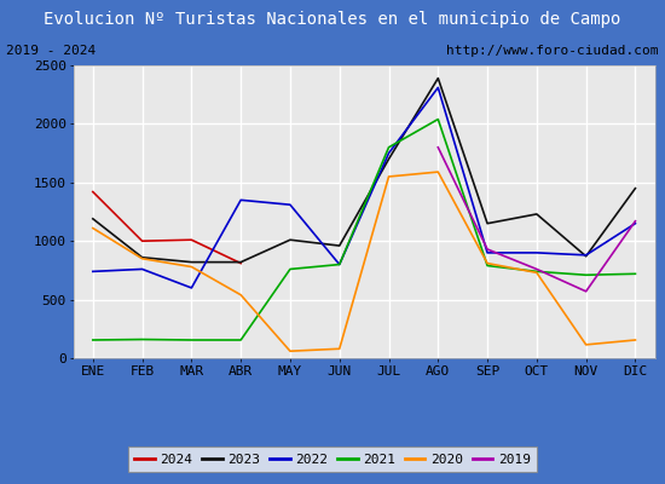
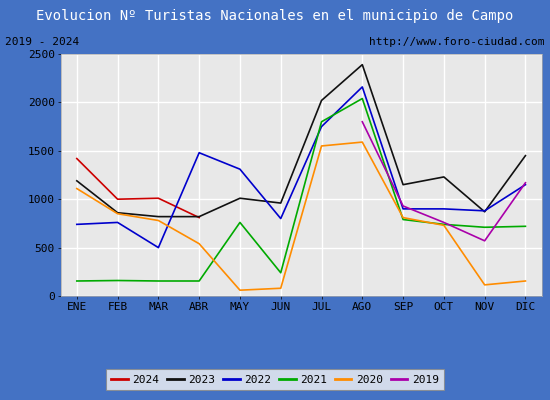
2022/MAR: 600 -> 500
2022/ABR: 1350 -> 1480
2021/JUN: 800 -> 240
2023/JUL: 1700 -> 2020
2022/AGO: 2310 -> 2160
